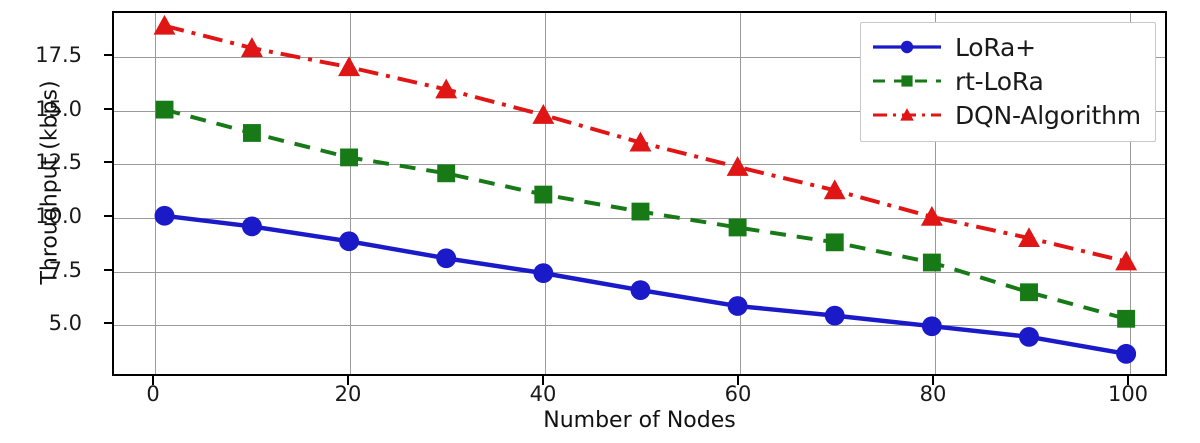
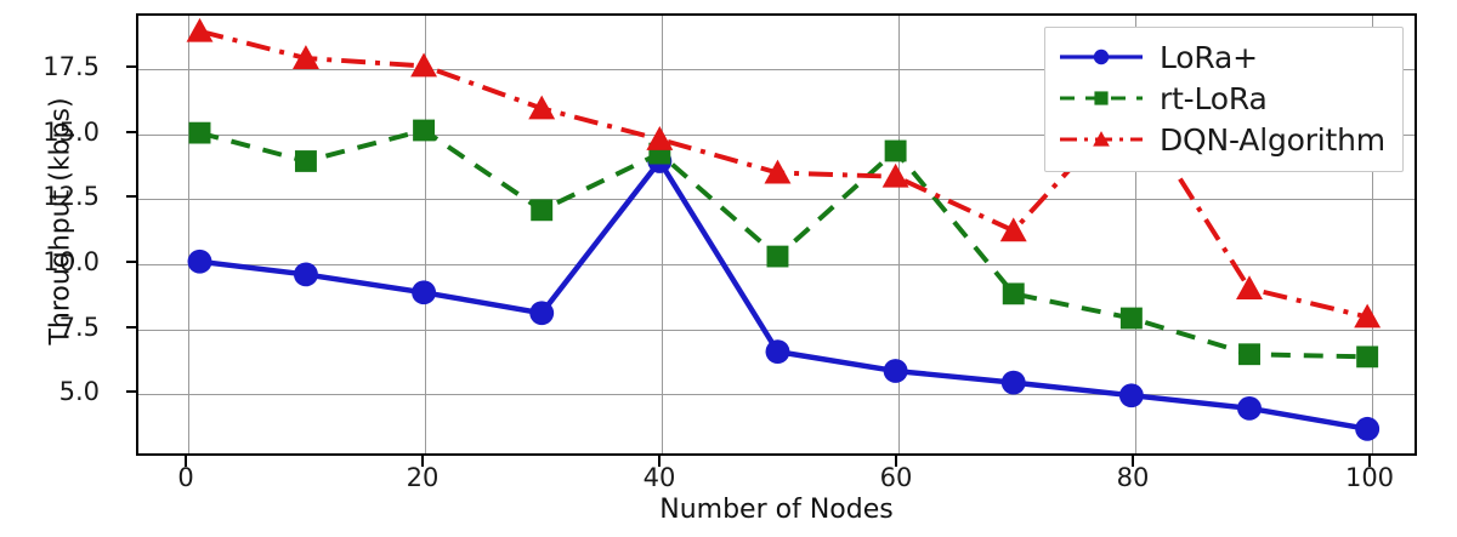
rt-LoRa/20: 12.8 -> 15.1
DQN-Algorithm/20: 17.0 -> 17.6
LoRa+/40: 7.3 -> 13.9
rt-LoRa/40: 11.0 -> 14.2
rt-LoRa/60: 9.4 -> 14.3
DQN-Algorithm/60: 12.3 -> 13.3
DQN-Algorithm/80: 9.9 -> 16.2
rt-LoRa/100: 5.2 -> 6.3
